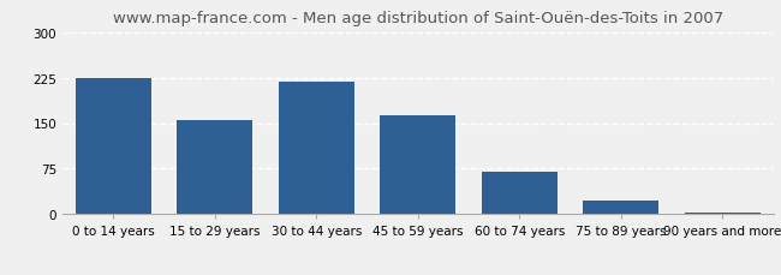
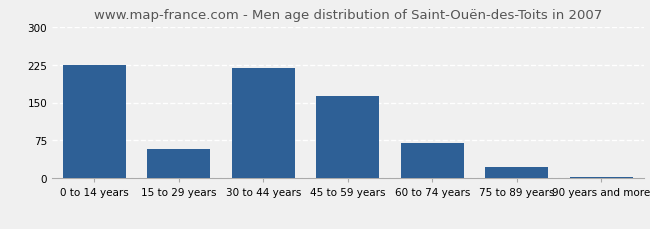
15 to 29 years: 155 -> 58
